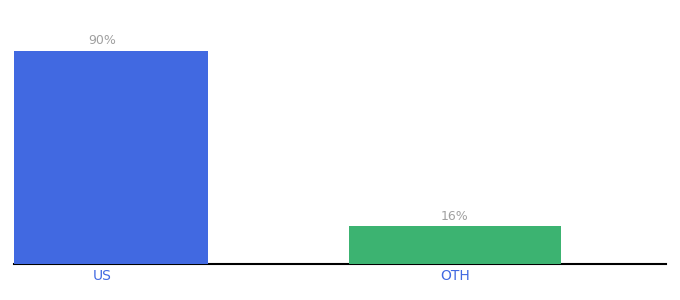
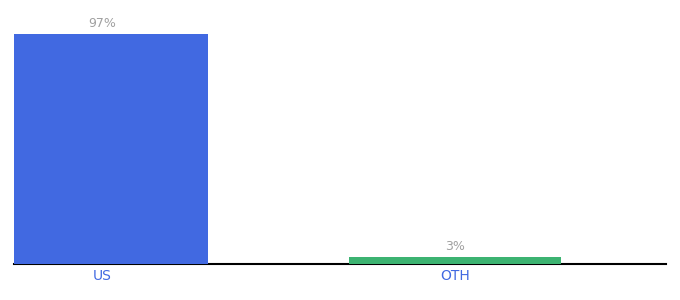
US: 90% -> 97%
OTH: 16% -> 3%
